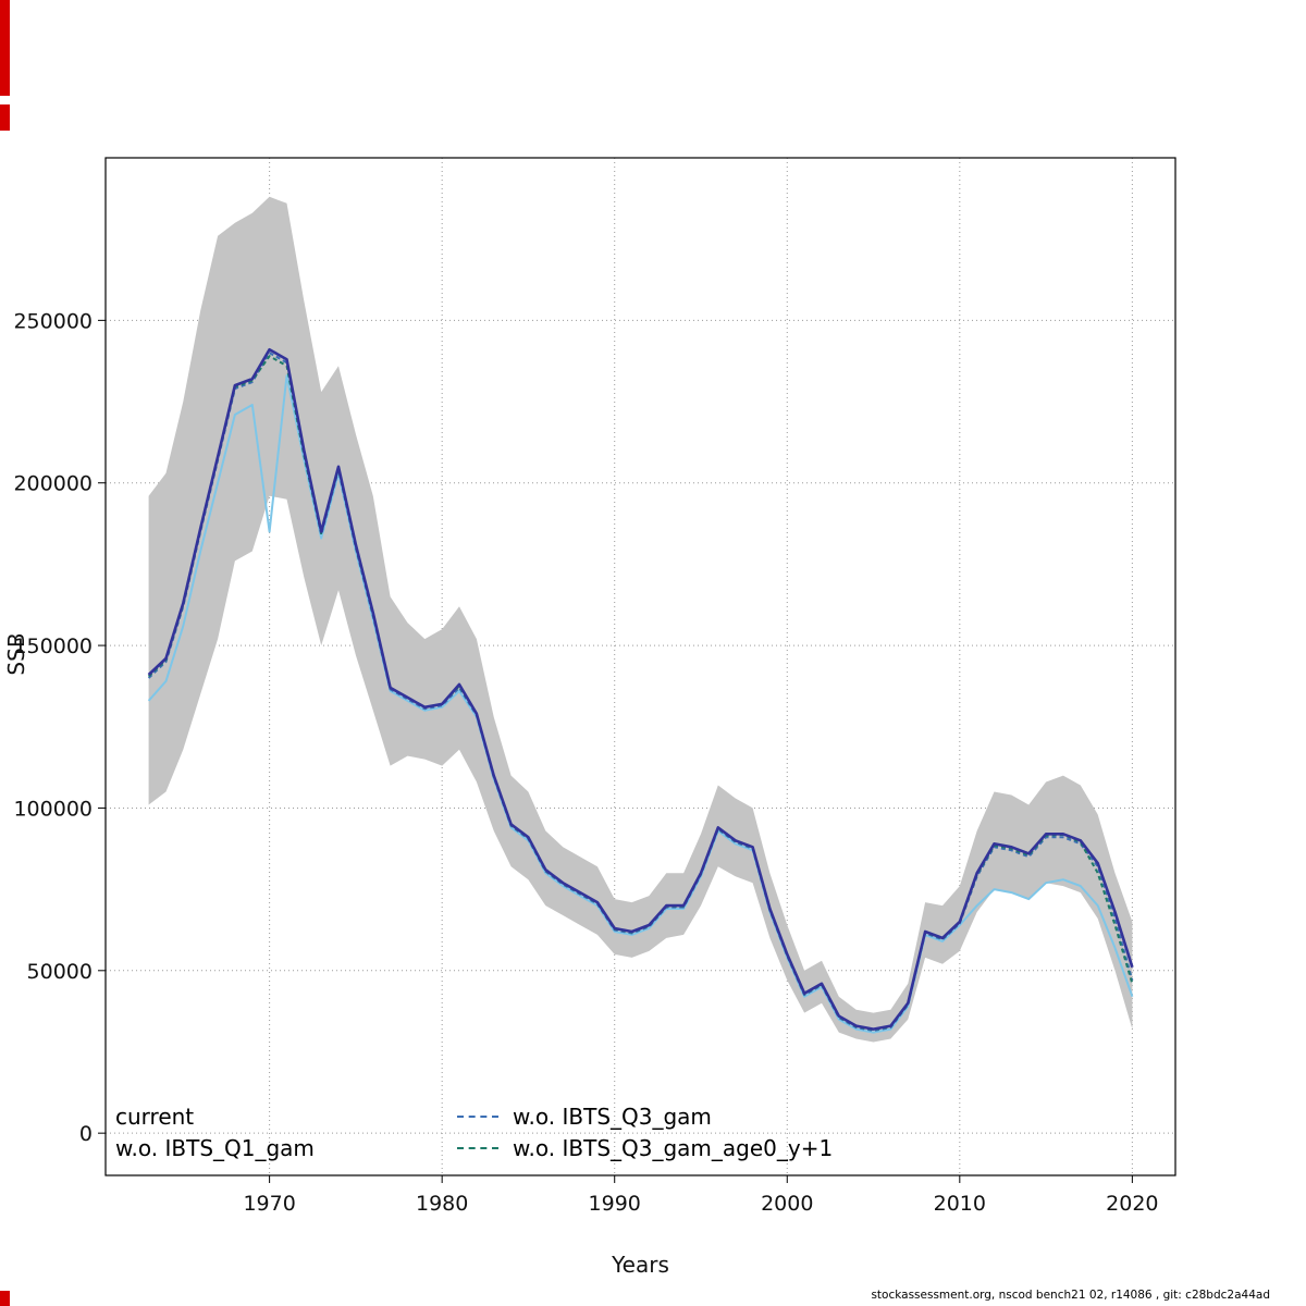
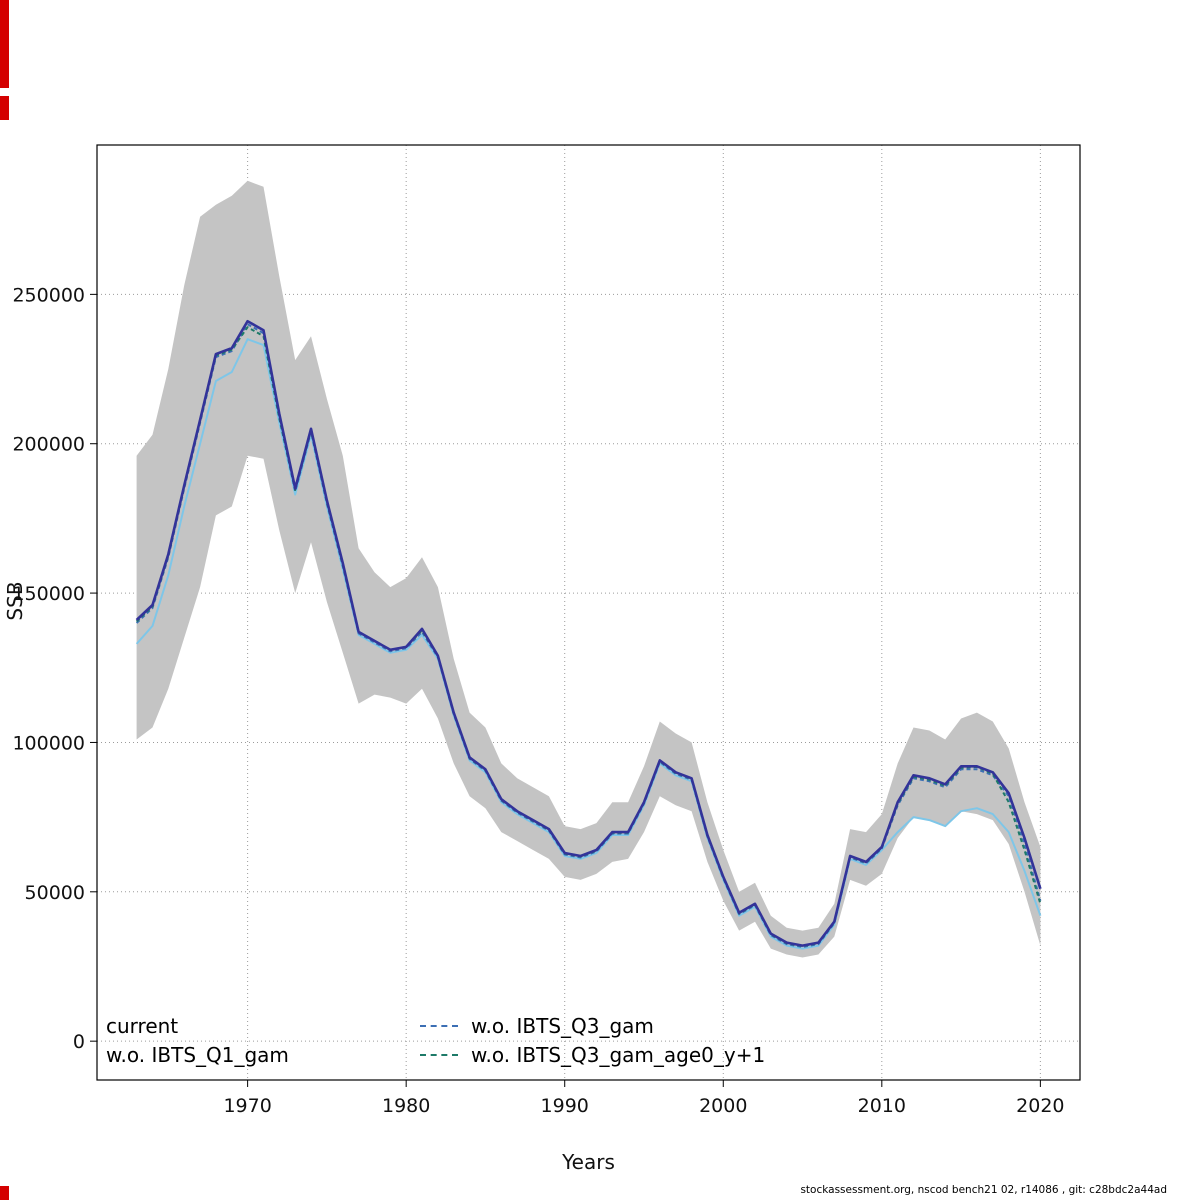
w.o. IBTS_Q1_gam/1970: 185000 -> 235000
